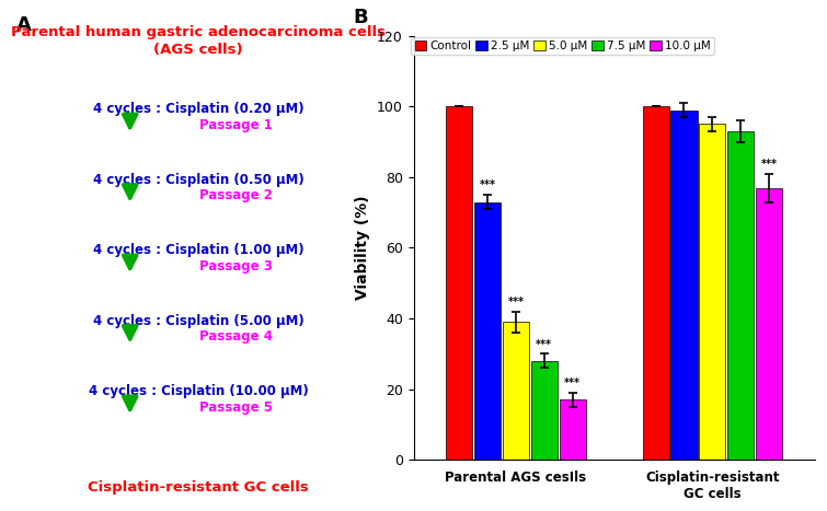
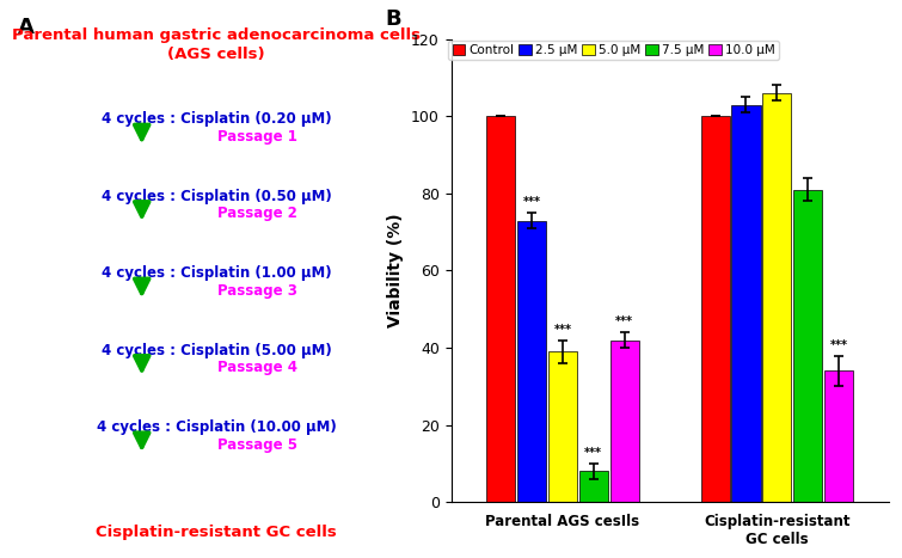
7.5 μM/Parental AGS cesIls: 28 -> 8
10.0 μM/Parental AGS cesIls: 17 -> 42
2.5 μM/Cisplatin-resistant GC cells: 99 -> 103
5.0 μM/Cisplatin-resistant GC cells: 95 -> 106
7.5 μM/Cisplatin-resistant GC cells: 93 -> 81
10.0 μM/Cisplatin-resistant GC cells: 77 -> 34
